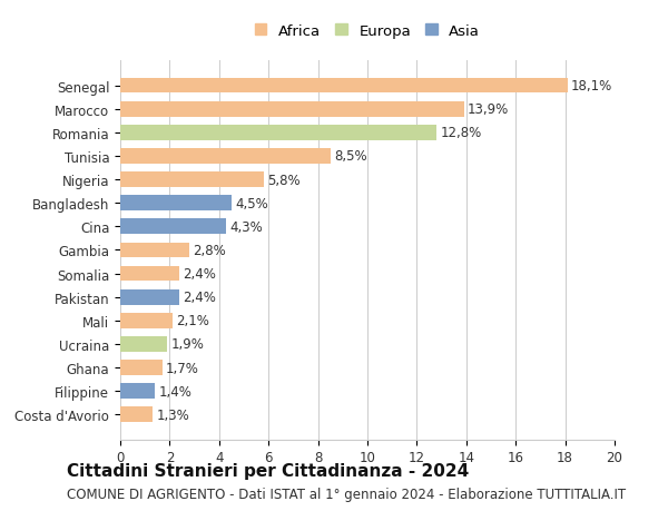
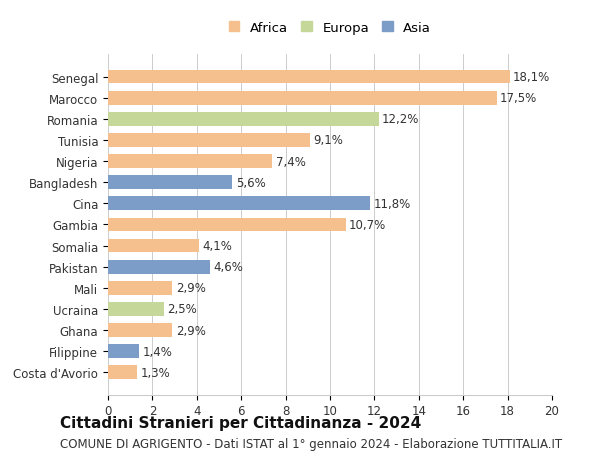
Marocco: 13,9% -> 17,5%
Romania: 12,8% -> 12,2%
Tunisia: 8,5% -> 9,1%
Nigeria: 5,8% -> 7,4%
Bangladesh: 4,5% -> 5,6%
Cina: 4,3% -> 11,8%
Gambia: 2,8% -> 10,7%
Somalia: 2,4% -> 4,1%
Pakistan: 2,4% -> 4,6%
Mali: 2,1% -> 2,9%
Ucraina: 1,9% -> 2,5%
Ghana: 1,7% -> 2,9%
